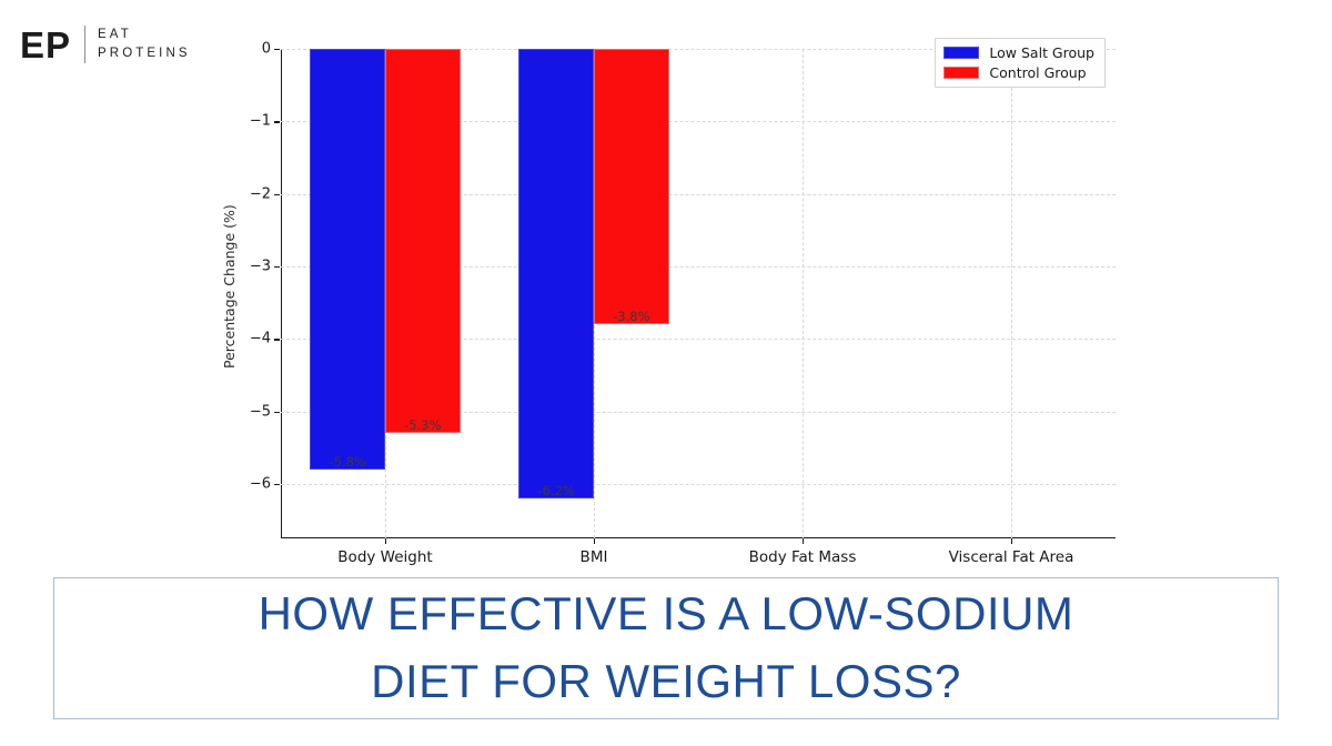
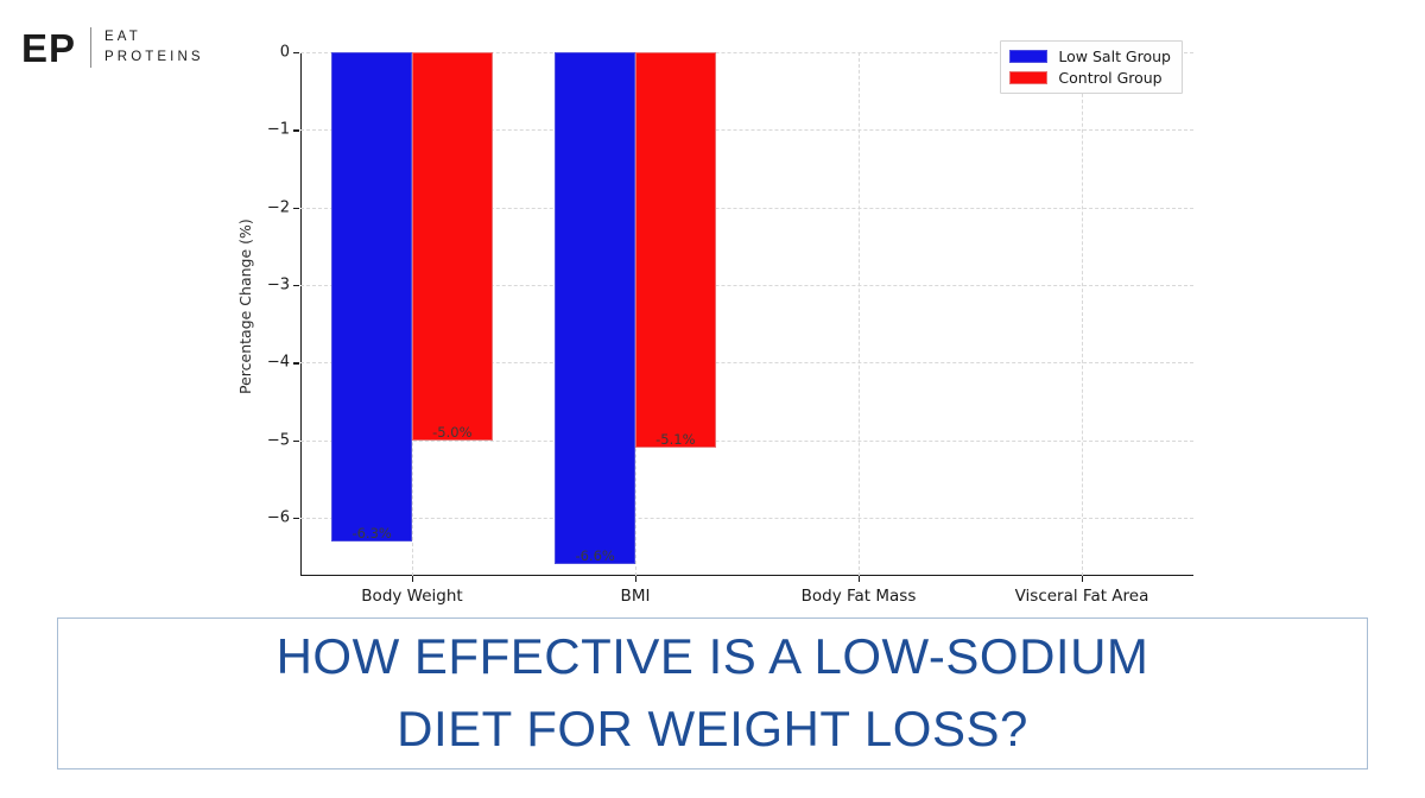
Low Salt Group/Body Weight: -5.8% -> -6.3%
Control Group/Body Weight: -5.3% -> -5.0%
Low Salt Group/BMI: -6.2% -> -6.6%
Control Group/BMI: -3.8% -> -5.1%
